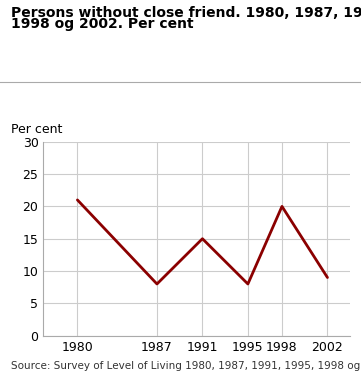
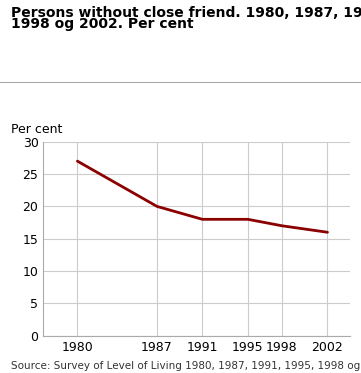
1980: 21 -> 27
1987: 8 -> 20
1991: 15 -> 18
1995: 8 -> 18
1998: 20 -> 17
2002: 9 -> 16
